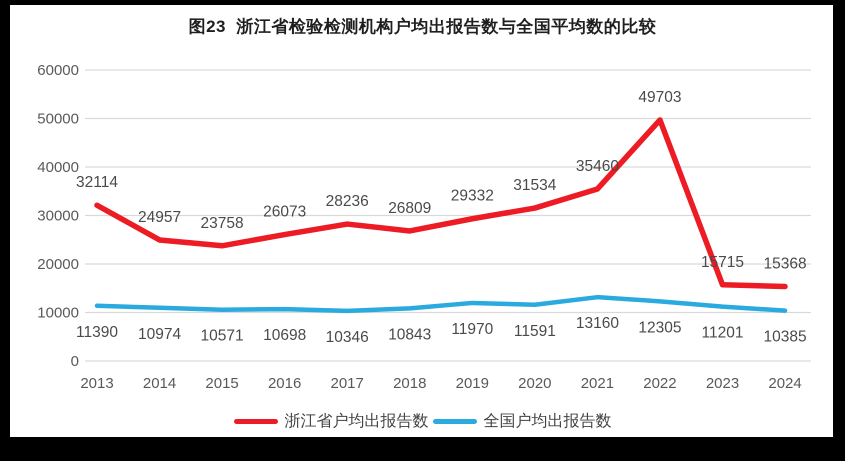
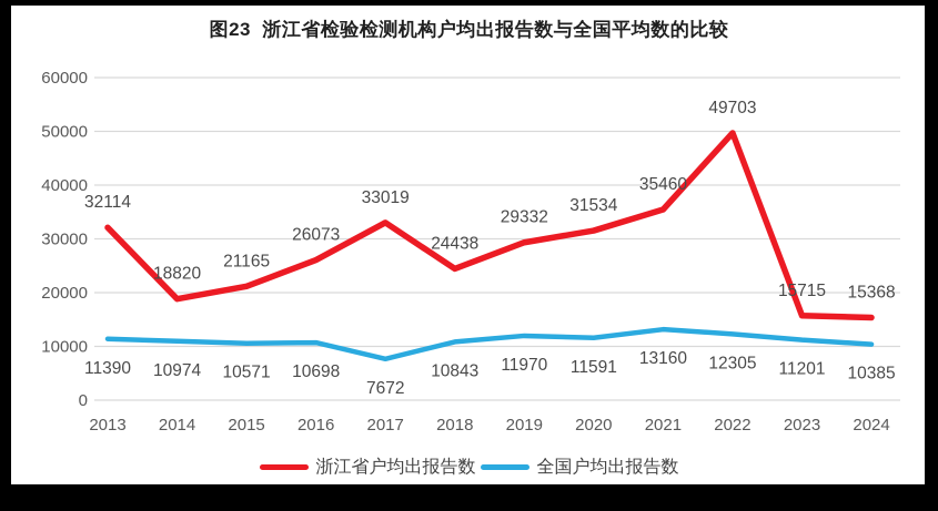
浙江省户均出报告数/2014: 24957 -> 18820
浙江省户均出报告数/2015: 23758 -> 21165
浙江省户均出报告数/2017: 28236 -> 33019
全国户均出报告数/2017: 10346 -> 7672
浙江省户均出报告数/2018: 26809 -> 24438
